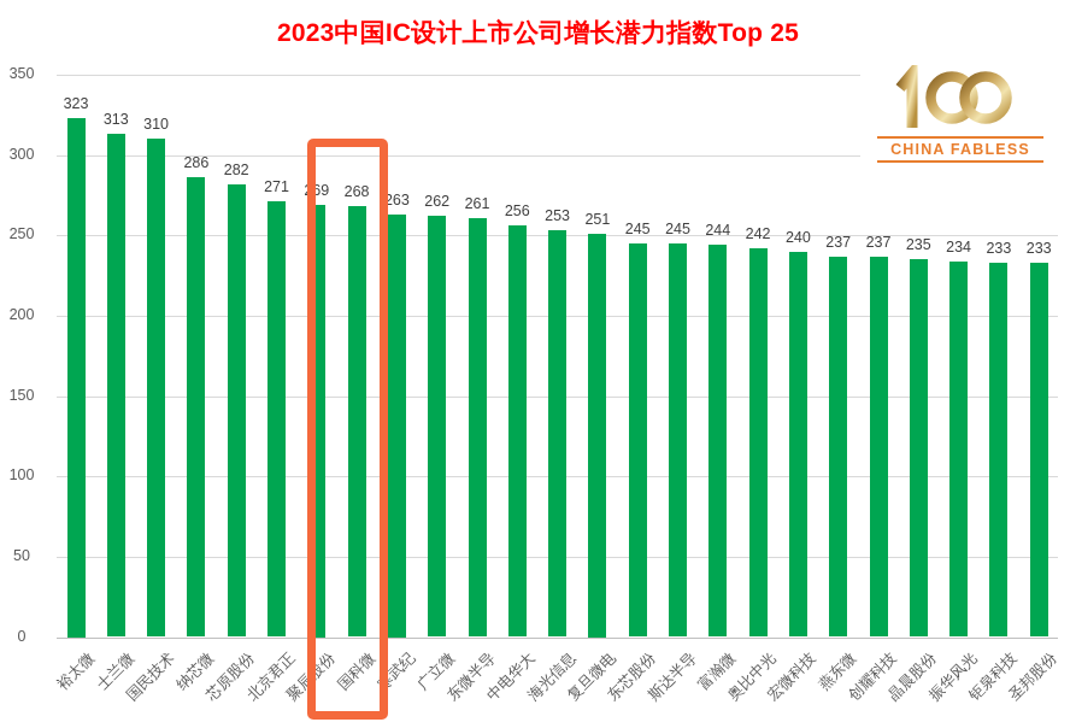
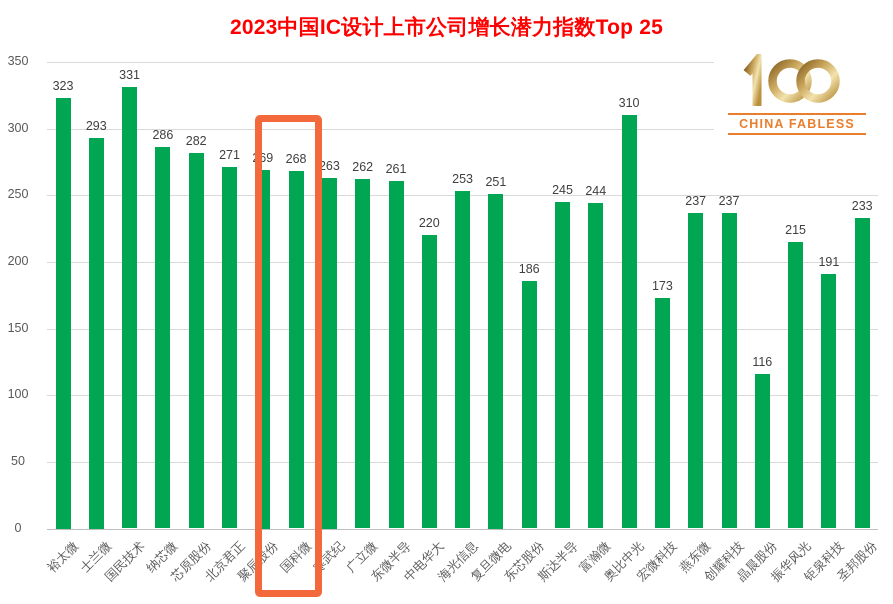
士兰微: 313 -> 293
国民技术: 310 -> 331
中电华大: 256 -> 220
东芯股份: 245 -> 186
奥比中光: 242 -> 310
宏微科技: 240 -> 173
晶晨股份: 235 -> 116
振华风光: 234 -> 215
钜泉科技: 233 -> 191
